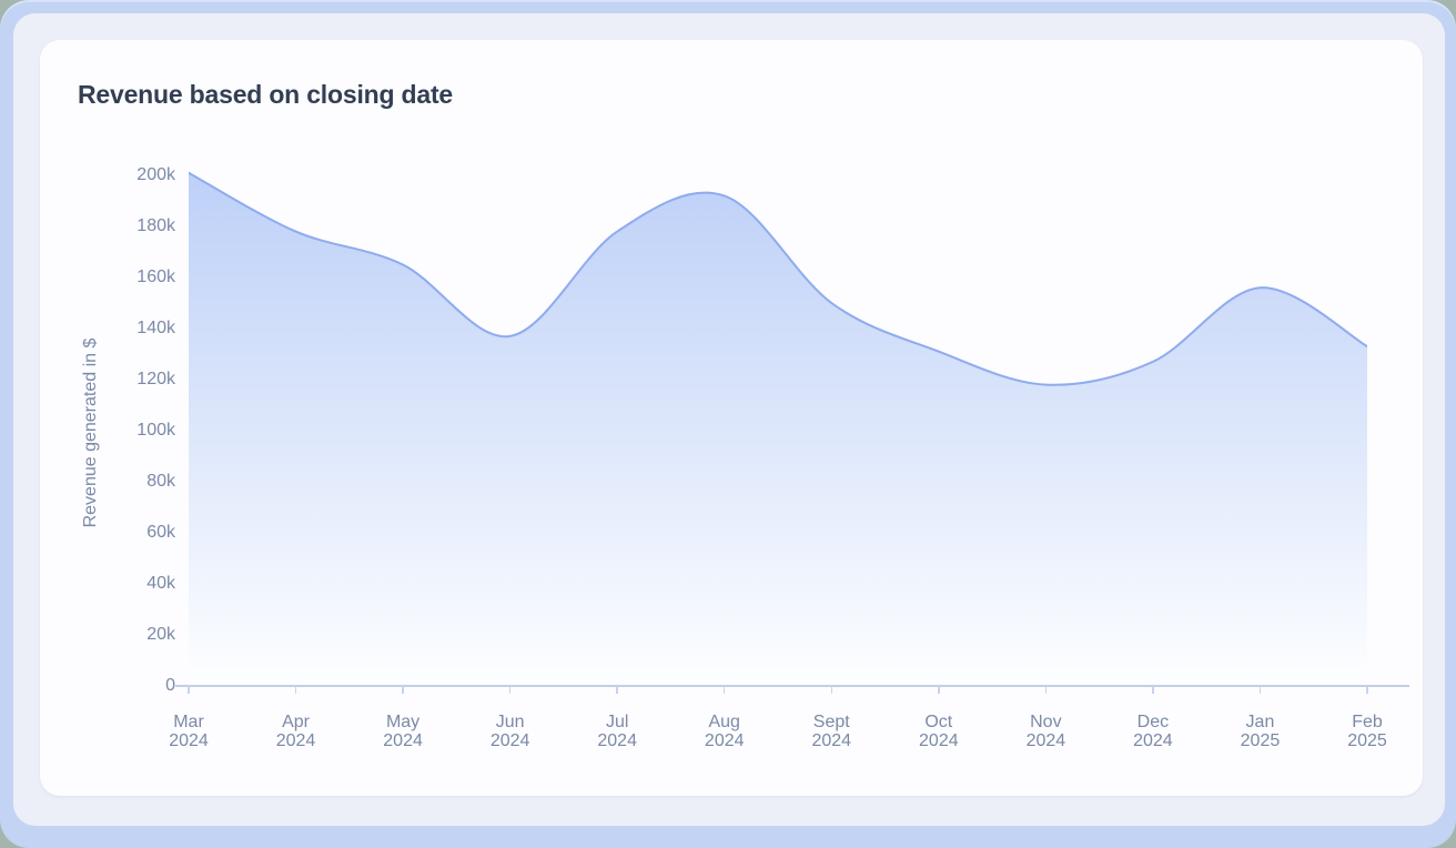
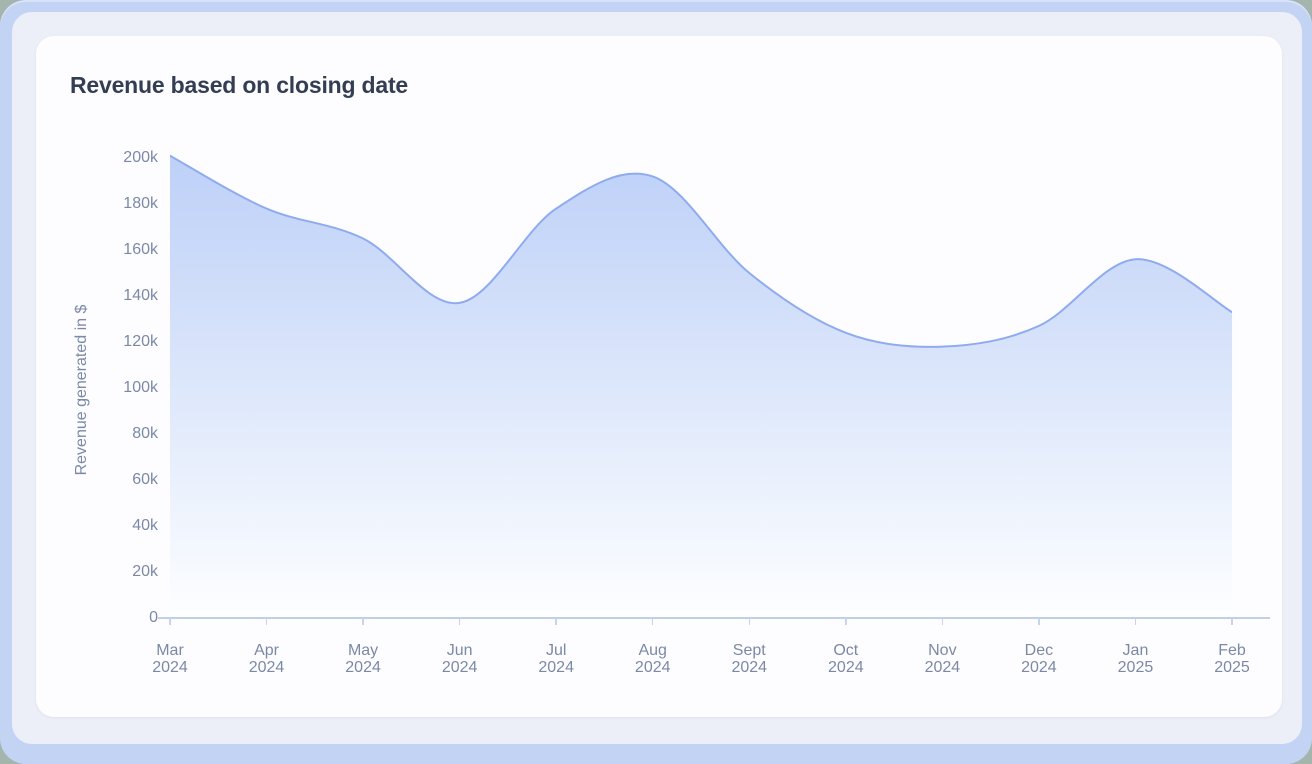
Oct 2024: 131k -> 124k
